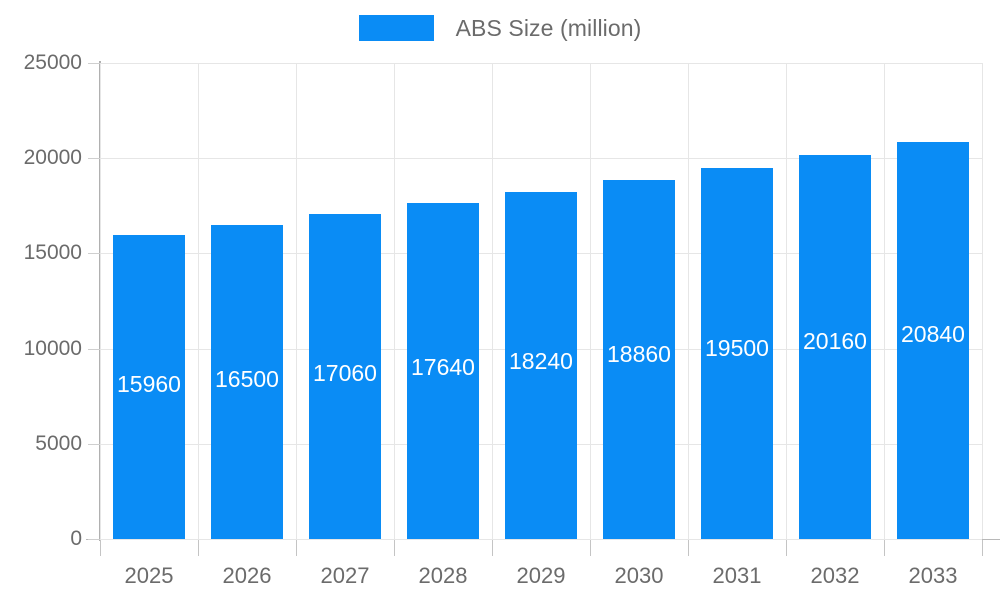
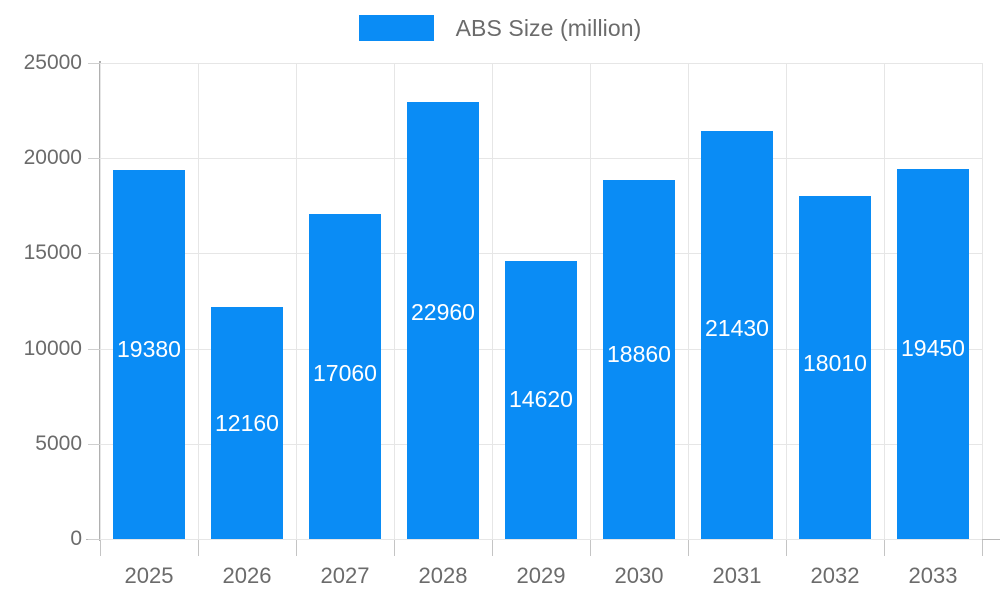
2025: 15960 -> 19380
2026: 16500 -> 12160
2028: 17640 -> 22960
2029: 18240 -> 14620
2031: 19500 -> 21430
2032: 20160 -> 18010
2033: 20840 -> 19450
